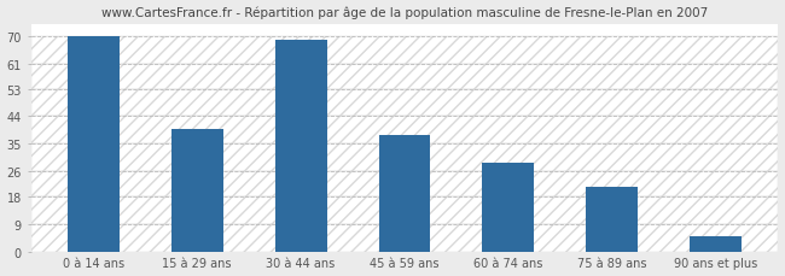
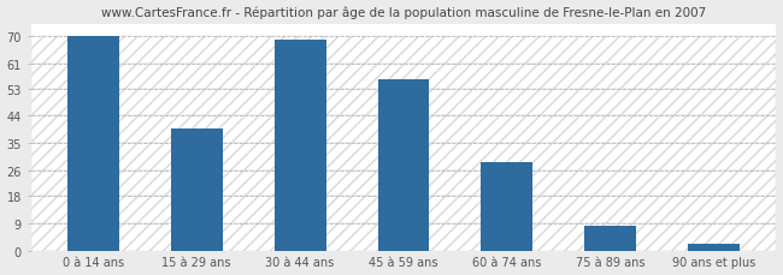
45 à 59 ans: 38 -> 56
75 à 89 ans: 21 -> 8
90 ans et plus: 5 -> 2
